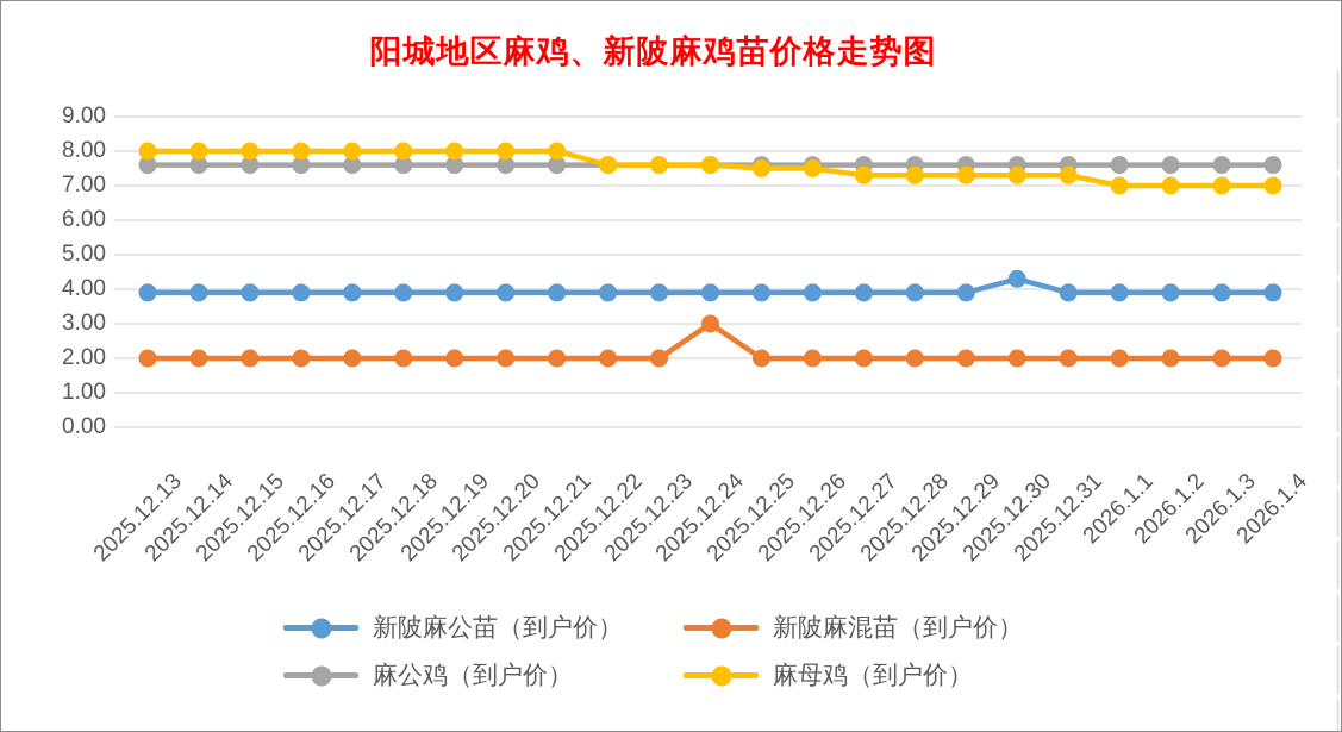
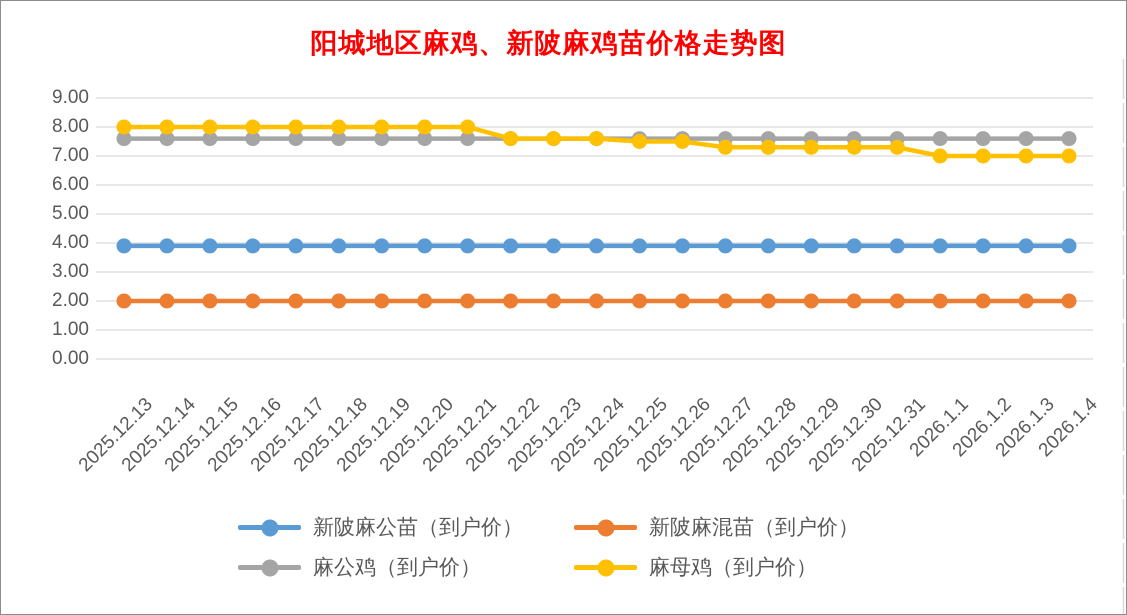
新陂麻混苗（到户价）/2025.12.24: 3 -> 2
新陂麻公苗（到户价）/2025.12.30: 4.3 -> 3.9
